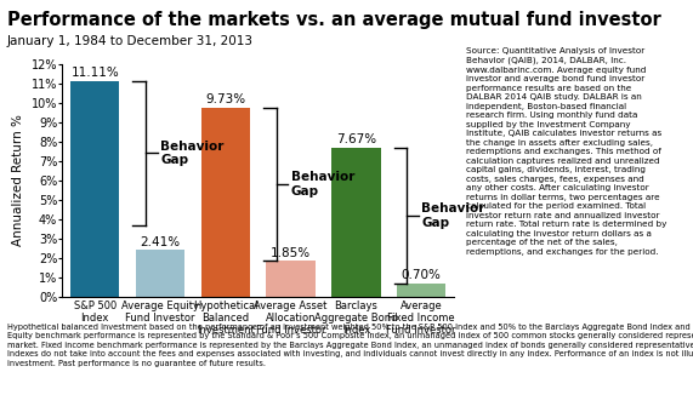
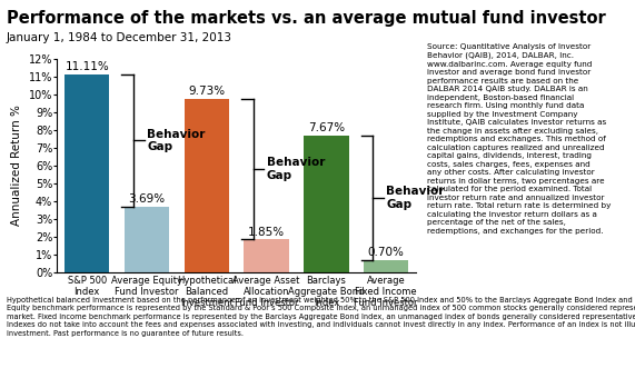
Average Equity Fund Investor: 2.41% -> 3.69%
